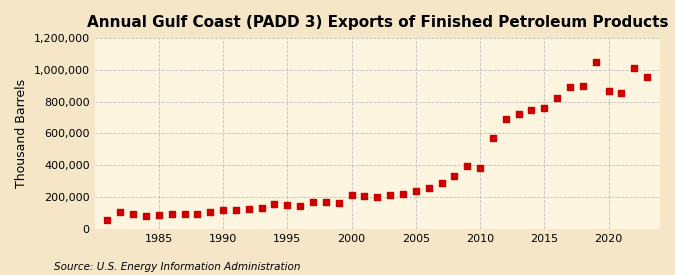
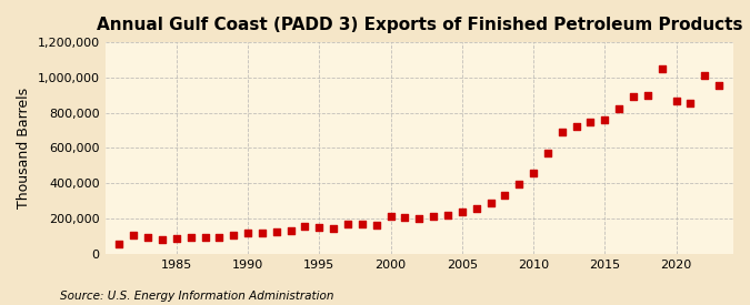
2010: 380,000 -> 460,000
